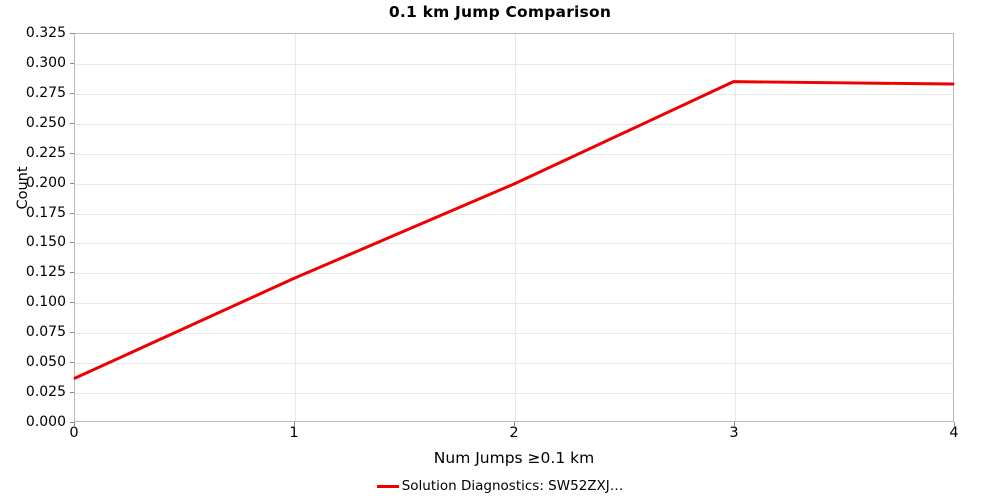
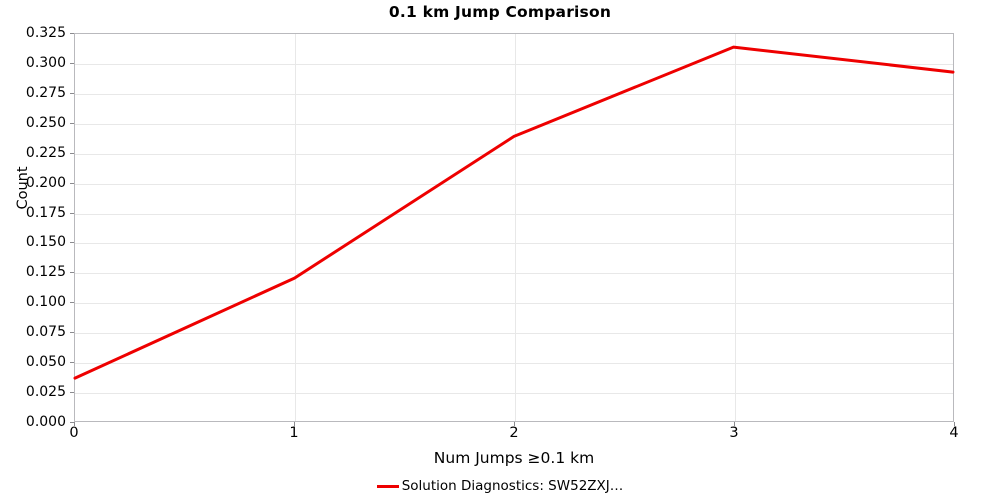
2: 0.199 -> 0.239
3: 0.285 -> 0.314
4: 0.283 -> 0.293
